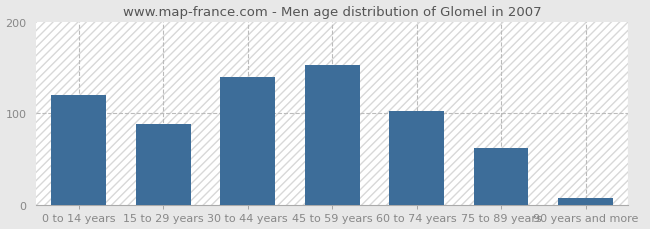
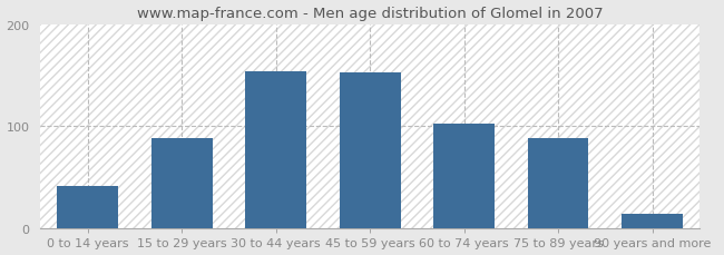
0 to 14 years: 120 -> 42
30 to 44 years: 140 -> 154
75 to 89 years: 62 -> 88
90 years and more: 8 -> 14
